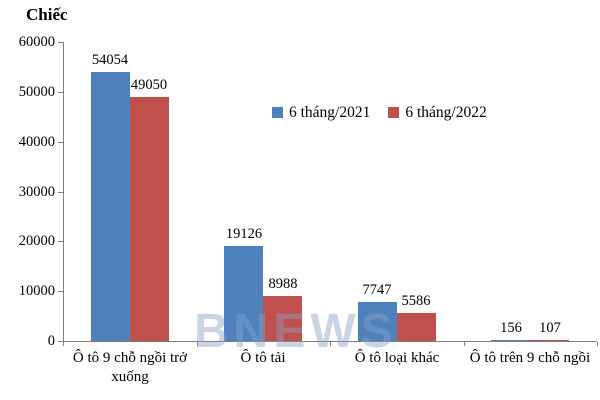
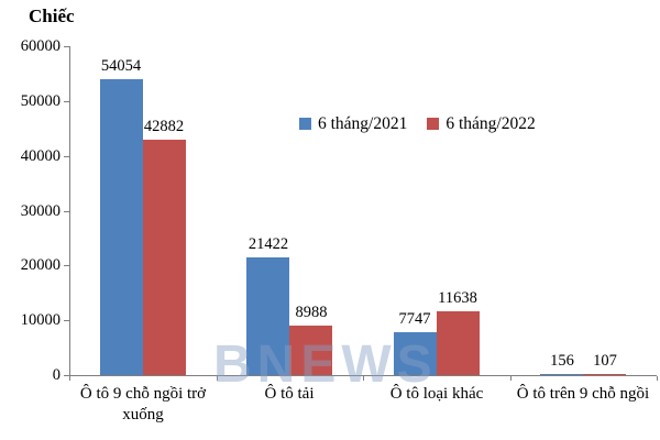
6 tháng/2022/Ô tô 9 chỗ ngồi trở xuống: 49050 -> 42882
6 tháng/2021/Ô tô tải: 19126 -> 21422
6 tháng/2022/Ô tô loại khác: 5586 -> 11638
